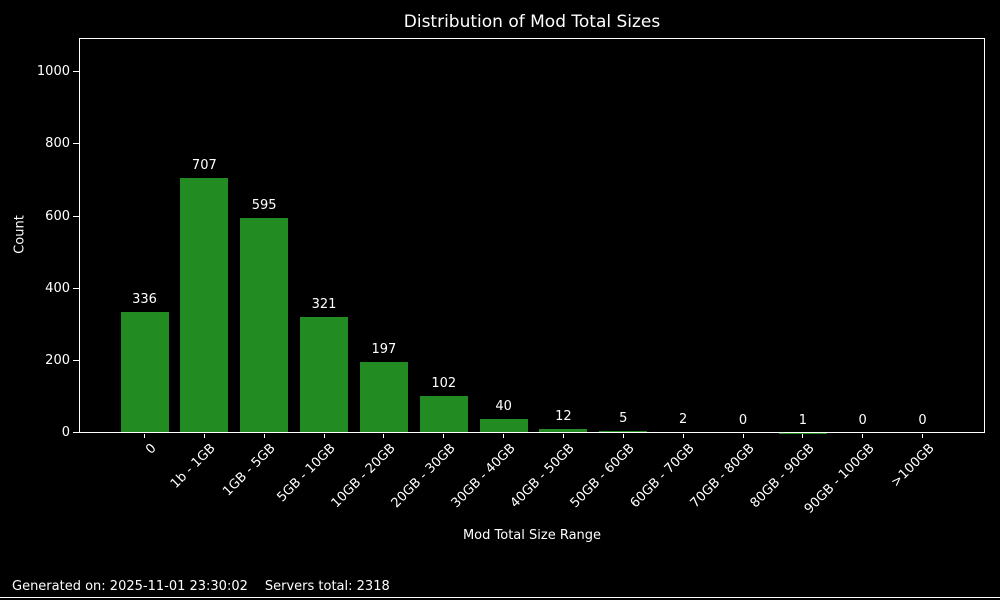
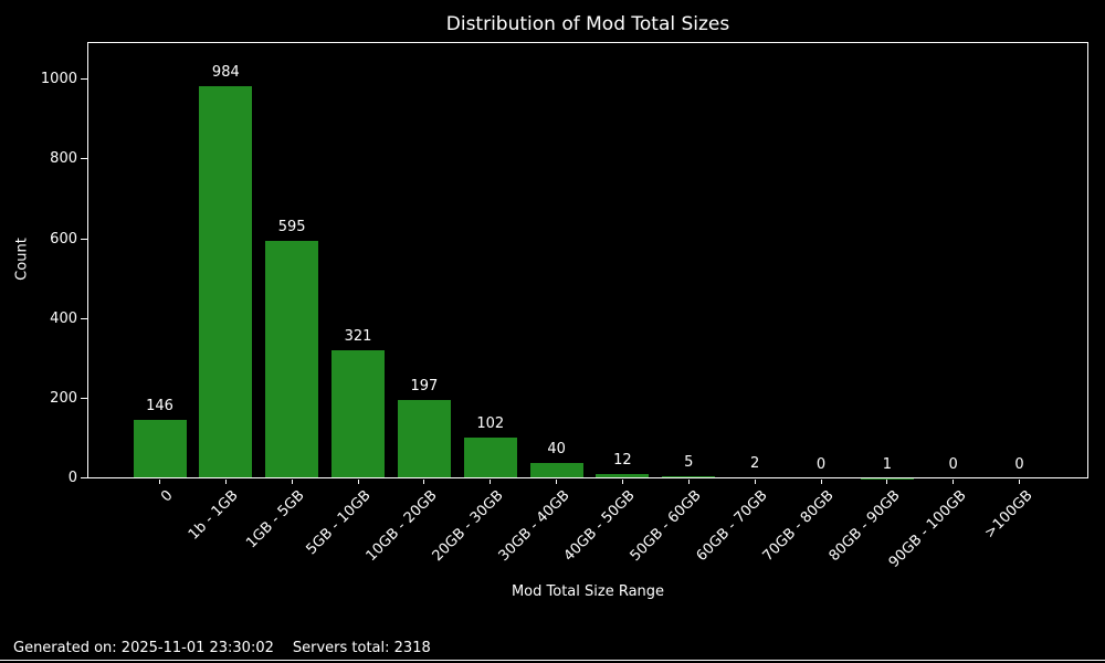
0: 336 -> 146
1b - 1GB: 707 -> 984
